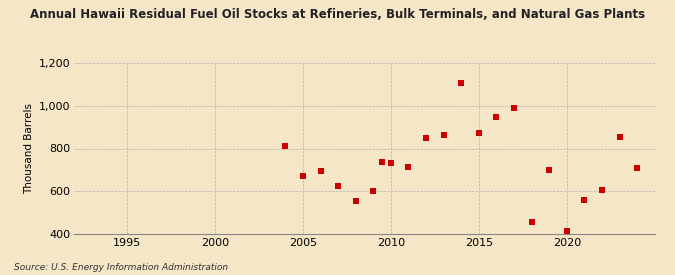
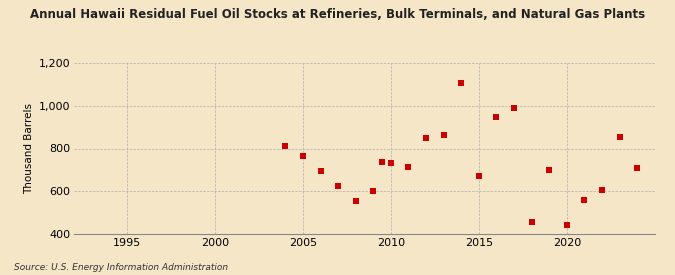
2005: 670 -> 765
2015: 875 -> 670
2020: 415 -> 440
